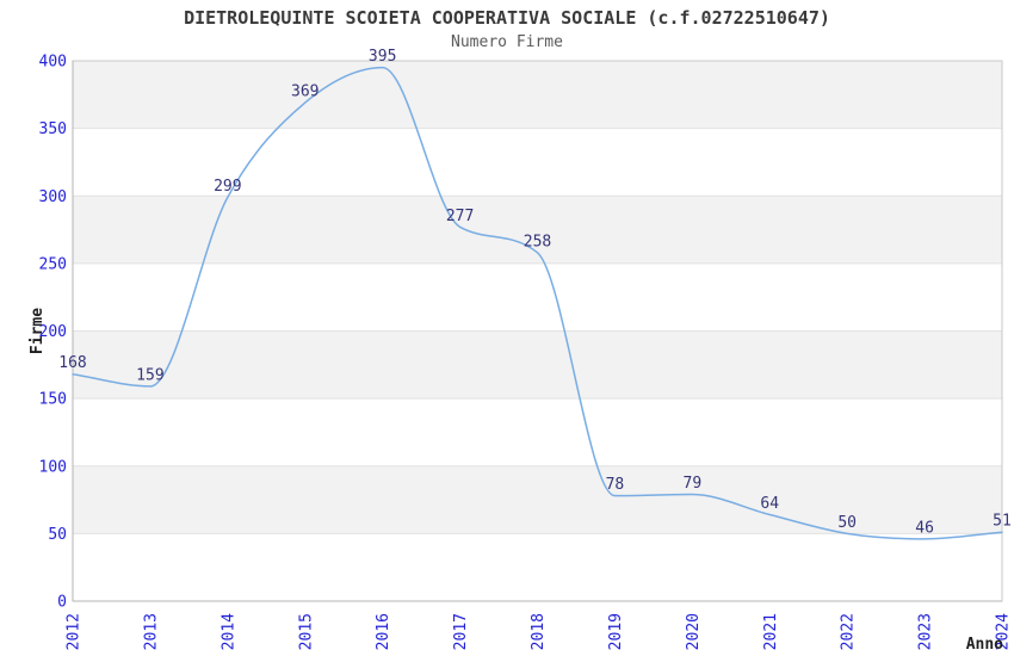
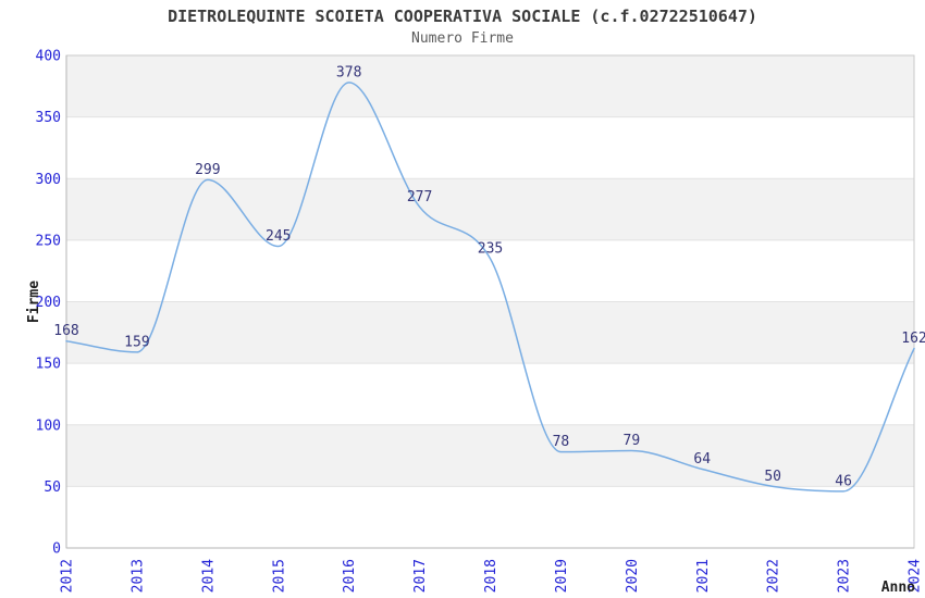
2015: 369 -> 245
2016: 395 -> 378
2018: 258 -> 235
2024: 51 -> 162
